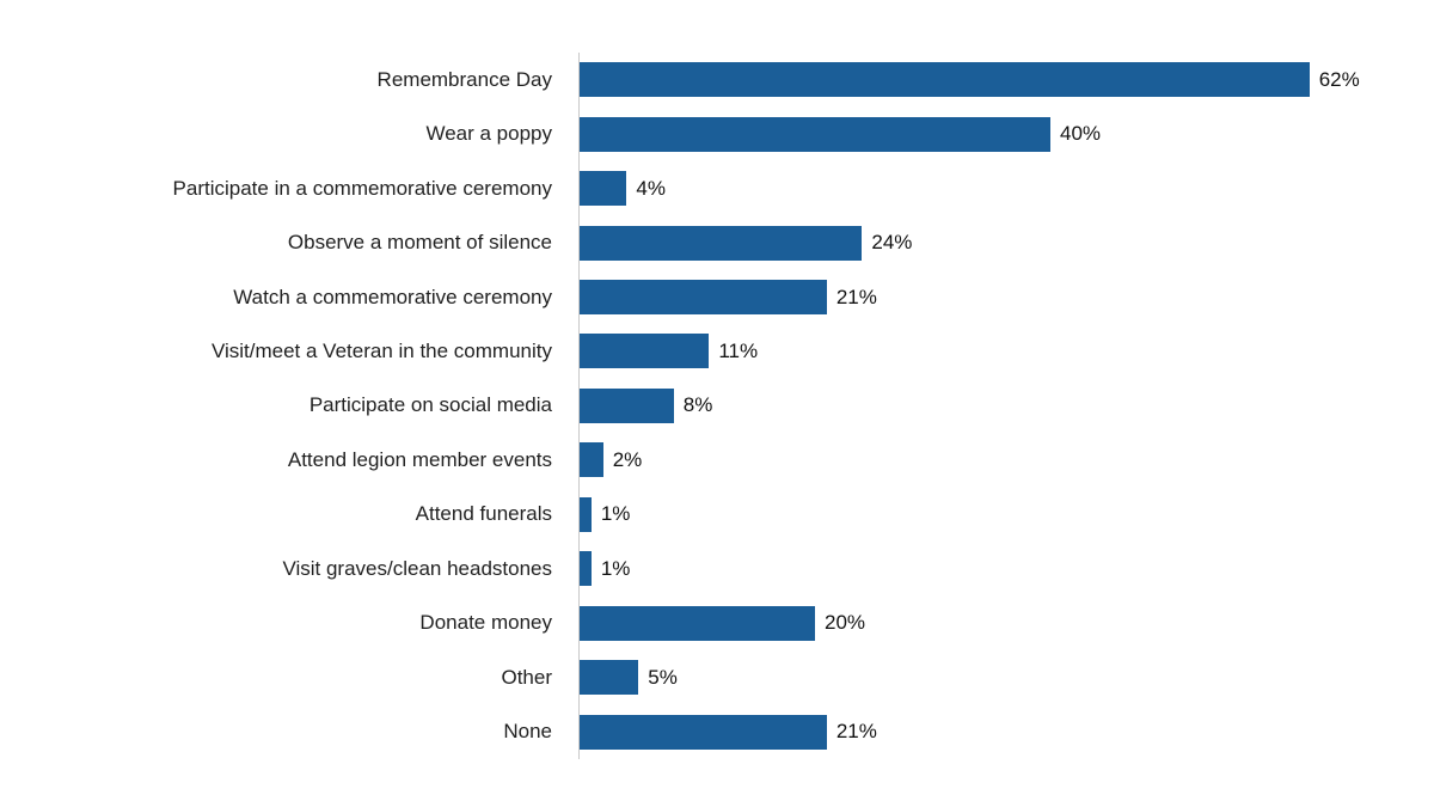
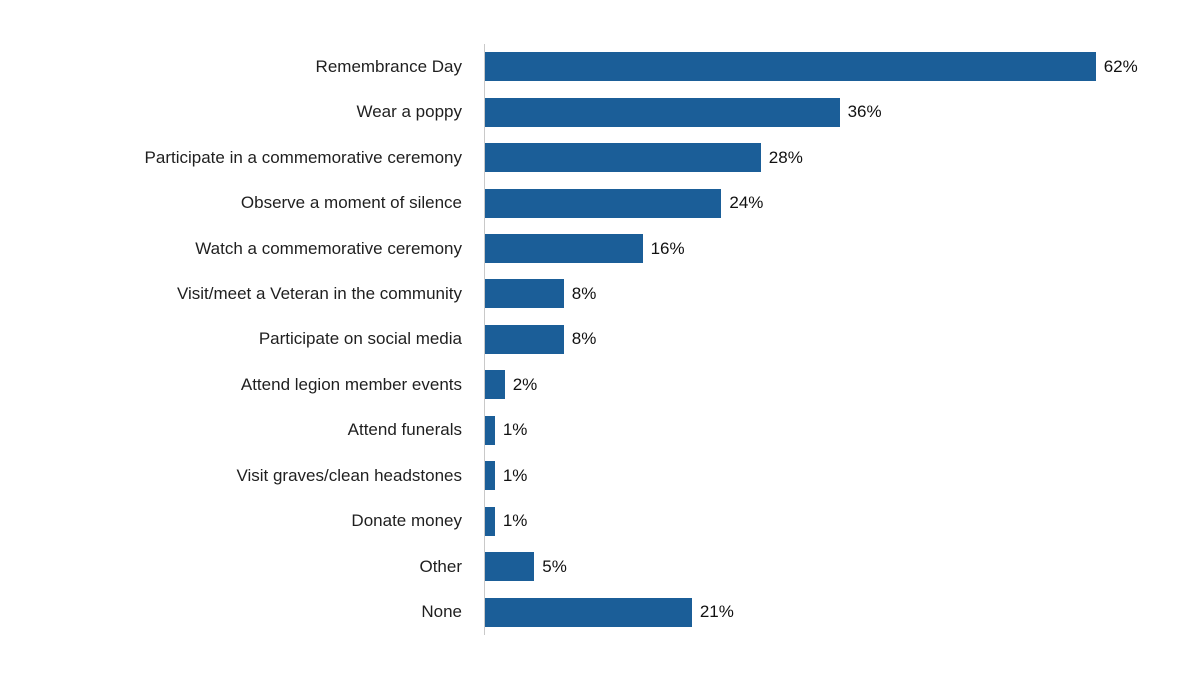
Wear a poppy: 40% -> 36%
Participate in a commemorative ceremony: 4% -> 28%
Watch a commemorative ceremony: 21% -> 16%
Visit/meet a Veteran in the community: 11% -> 8%
Donate money: 20% -> 1%
